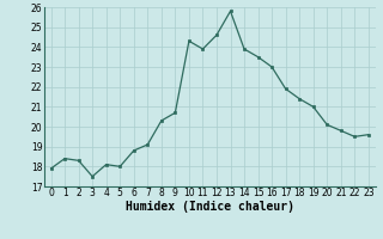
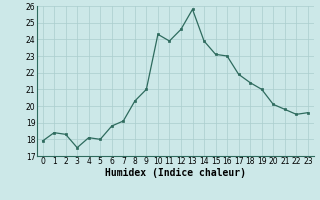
9: 20.7 -> 21.0
15: 23.5 -> 23.1
